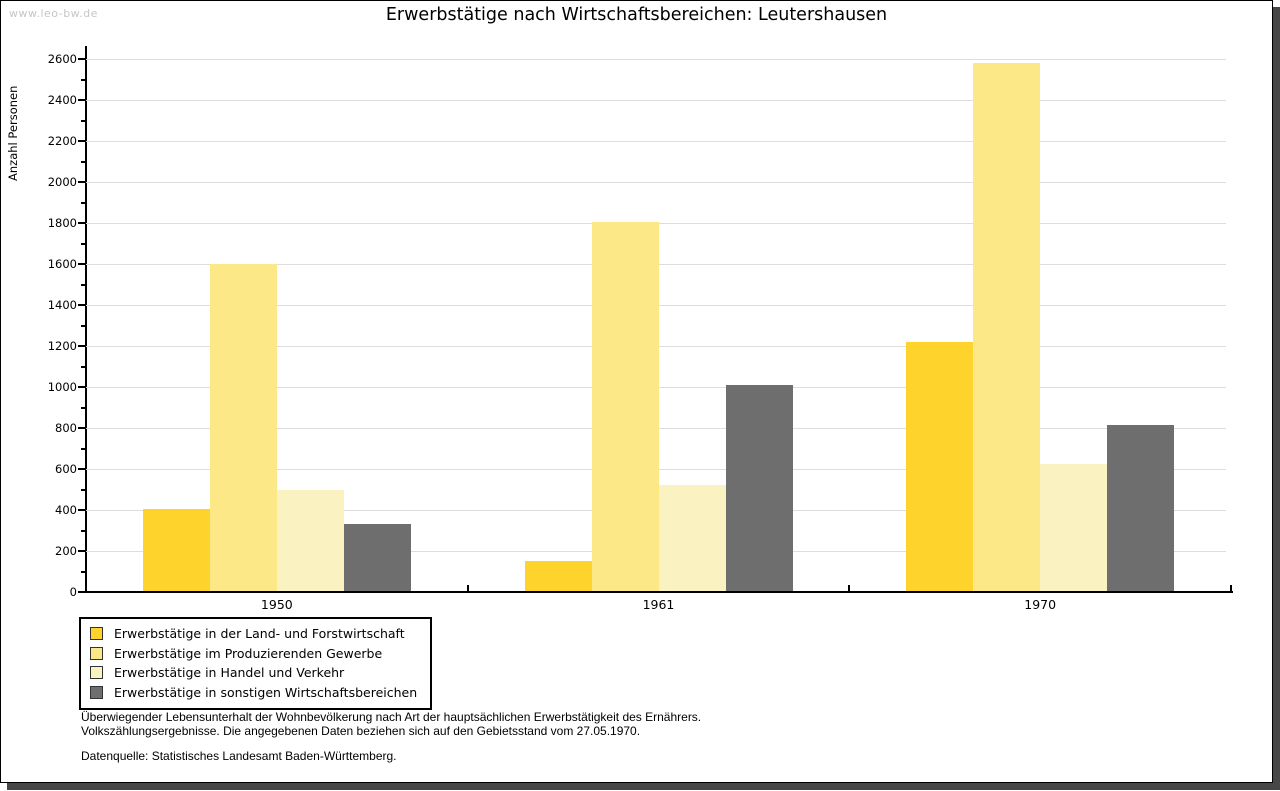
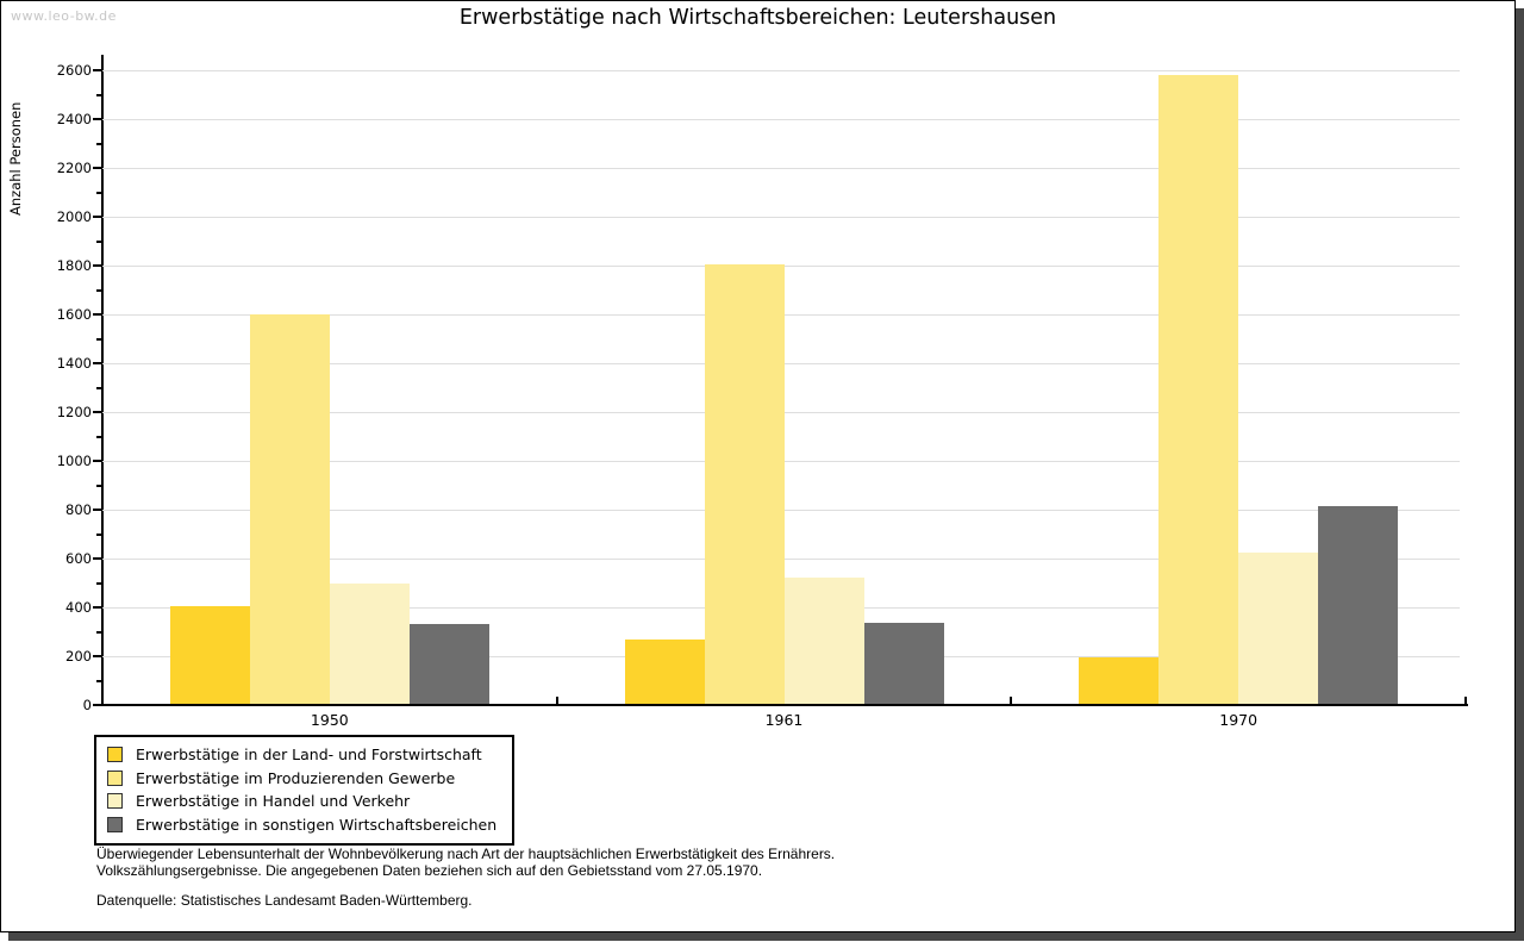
Erwerbstätige in der Land- und Forstwirtschaft/1961: 150 -> 270
Erwerbstätige in sonstigen Wirtschaftsbereichen/1961: 1010 -> 340
Erwerbstätige in der Land- und Forstwirtschaft/1970: 1220 -> 200
